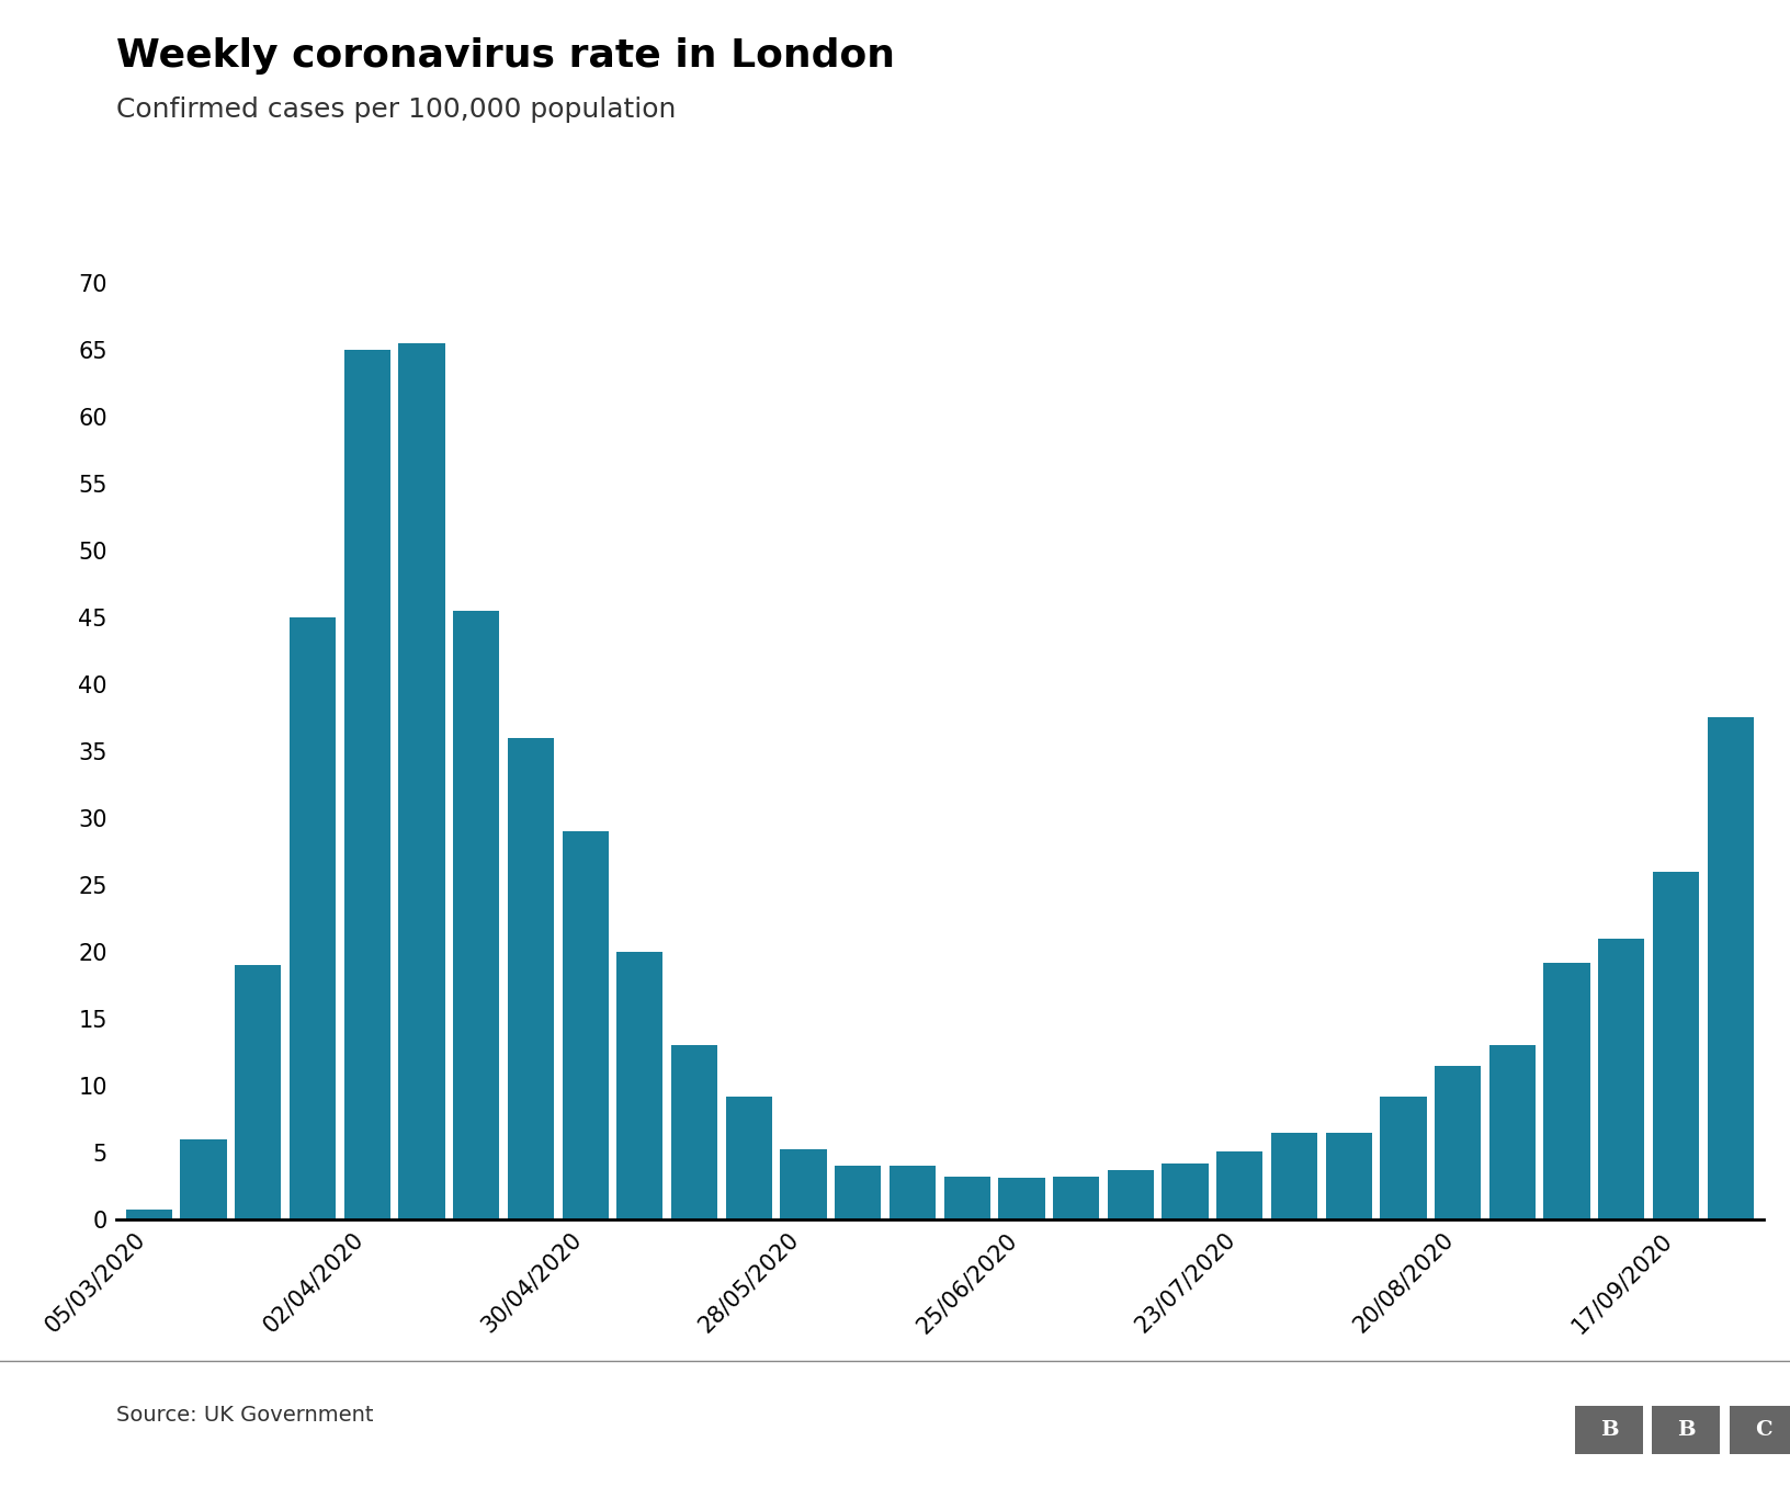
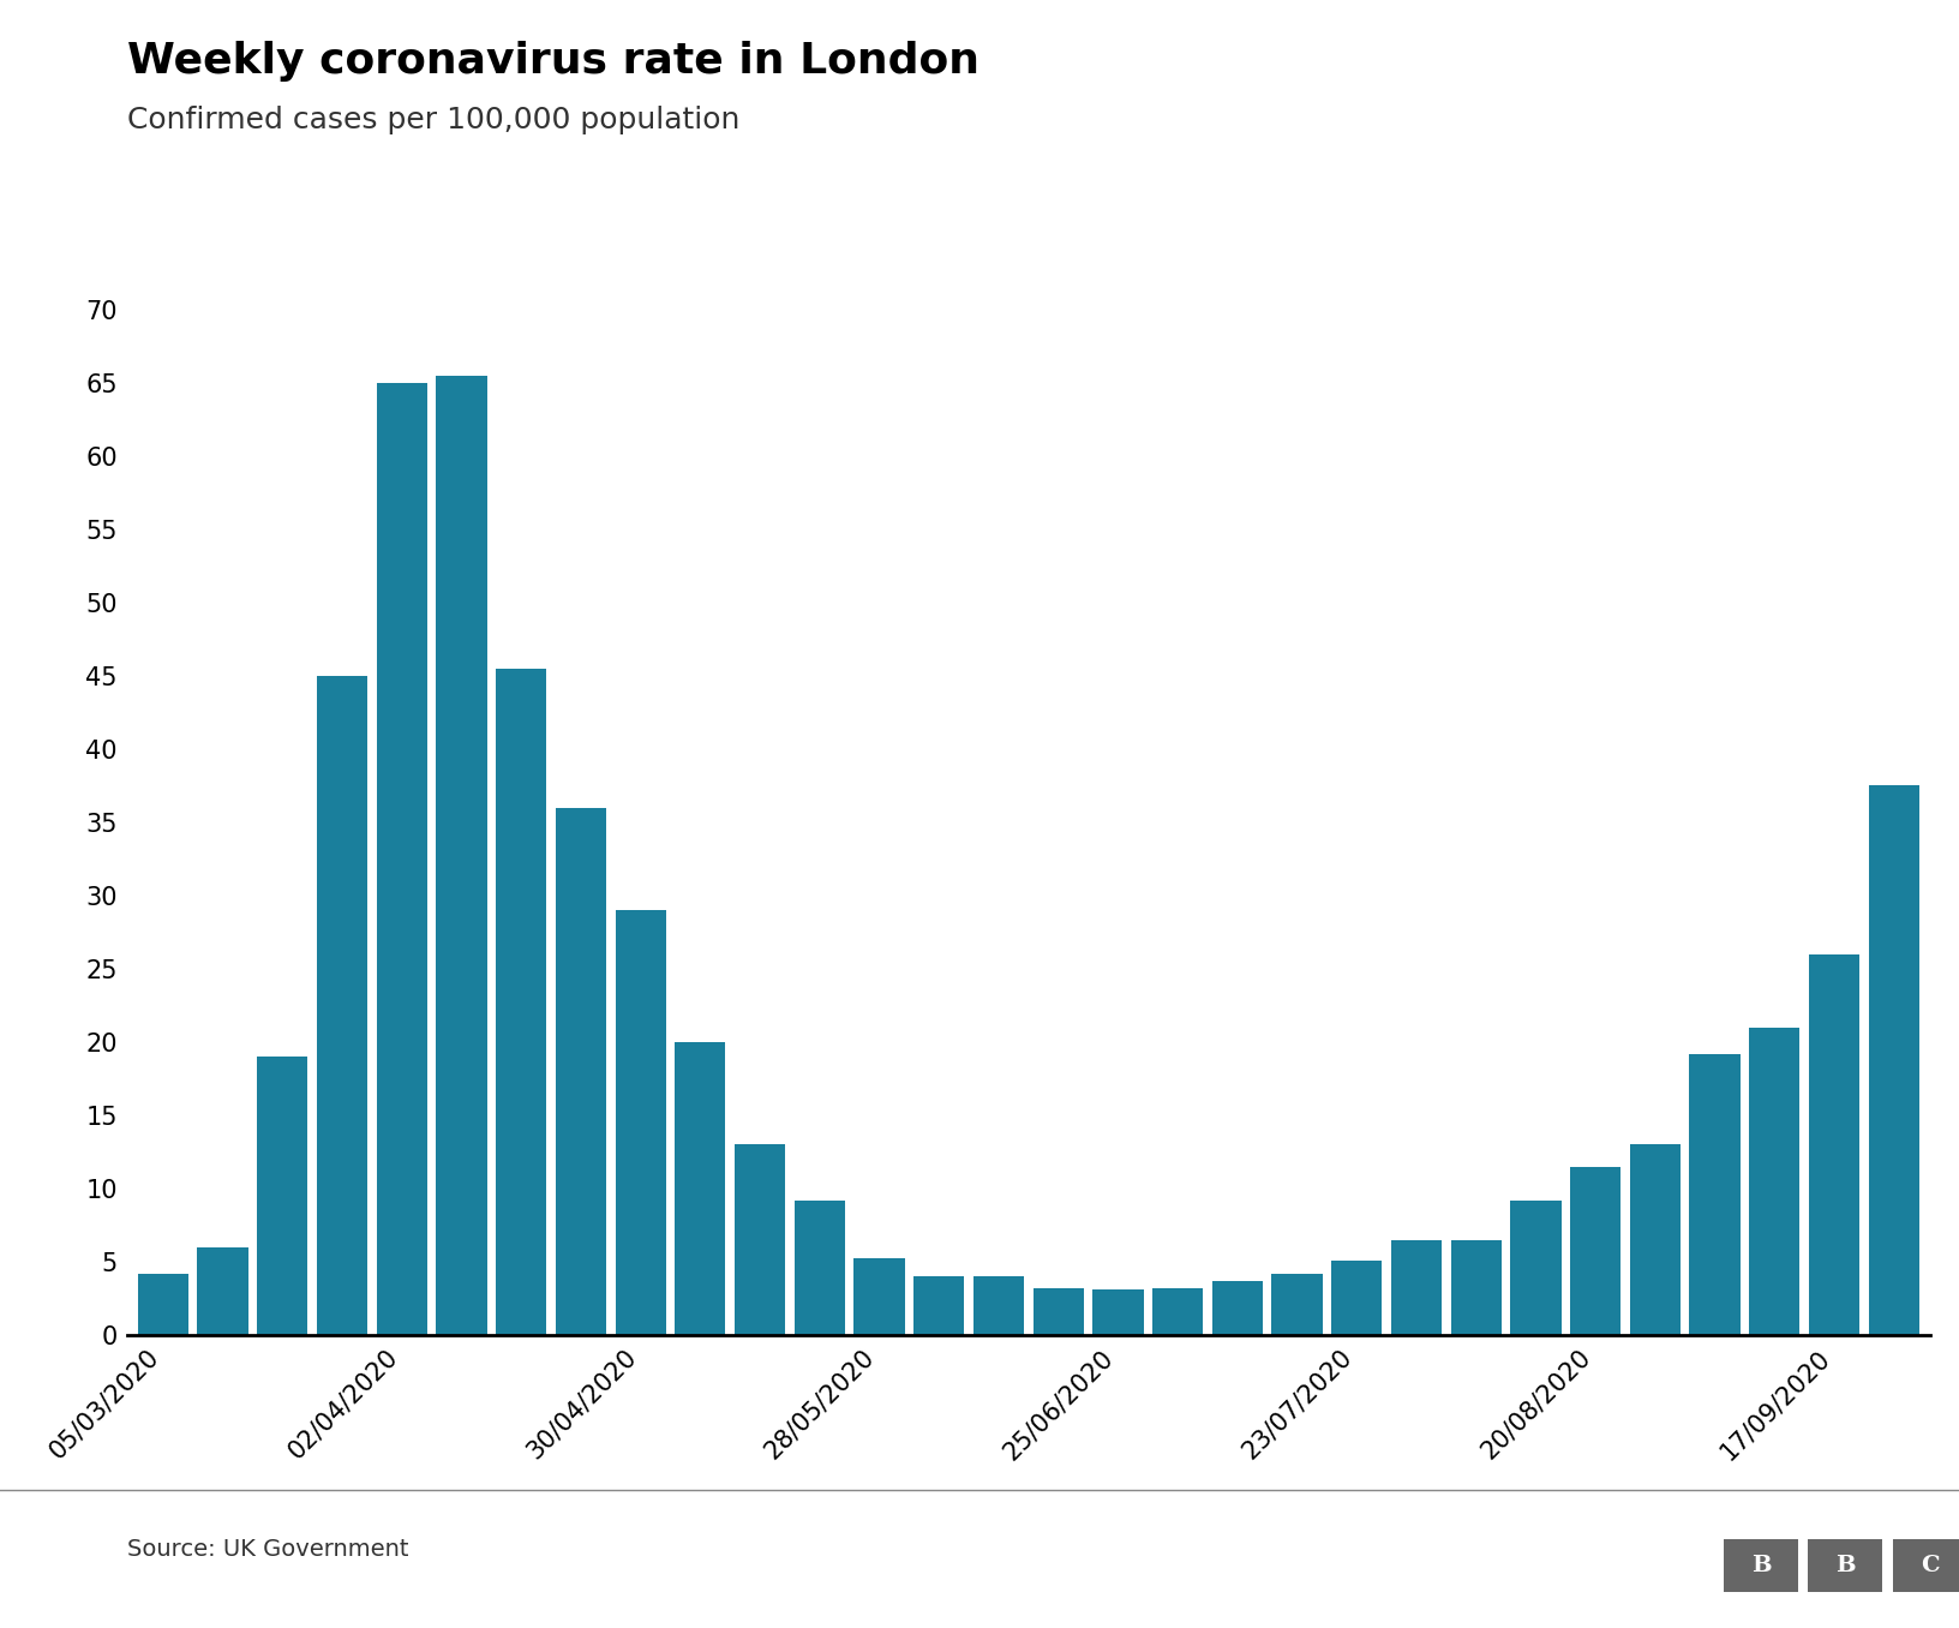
05/03/2020: 0.7 -> 4.2
